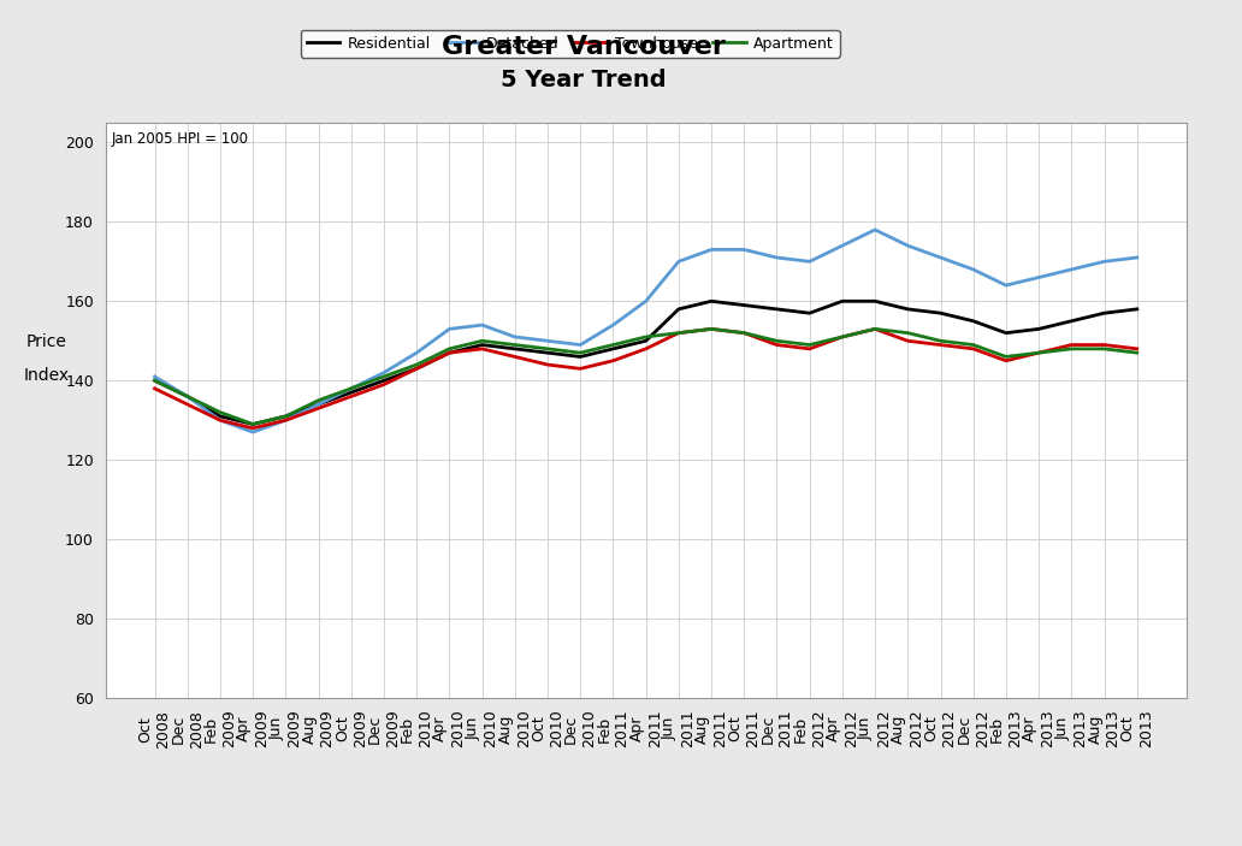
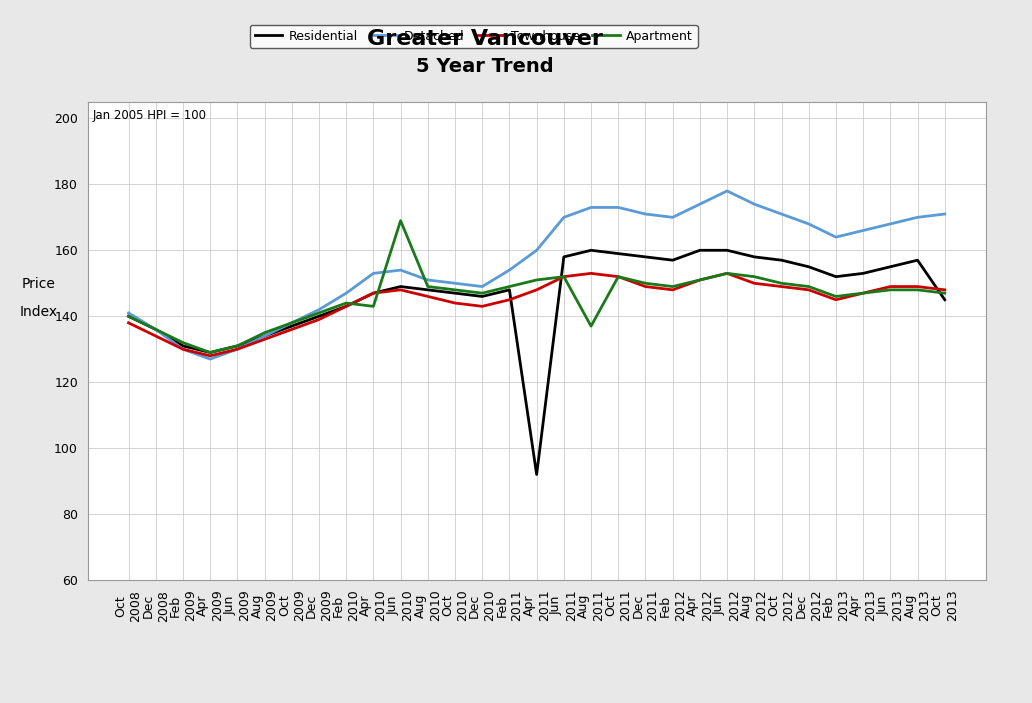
Apartment/Apr 2010: 148 -> 143
Apartment/Jun 2010: 150 -> 169
Residential/Apr 2011: 150 -> 92
Apartment/Aug 2011: 153 -> 137
Residential/Oct 2013: 158 -> 145
